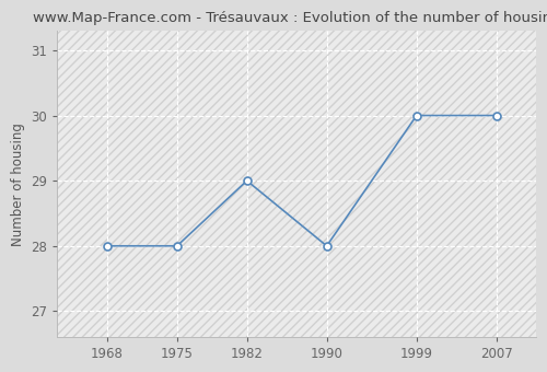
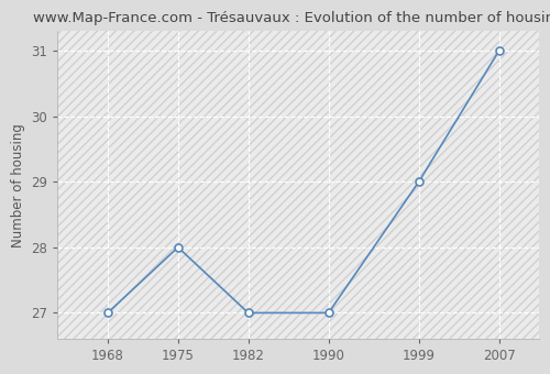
1968: 28 -> 27
1982: 29 -> 27
1990: 28 -> 27
1999: 30 -> 29
2007: 30 -> 31
